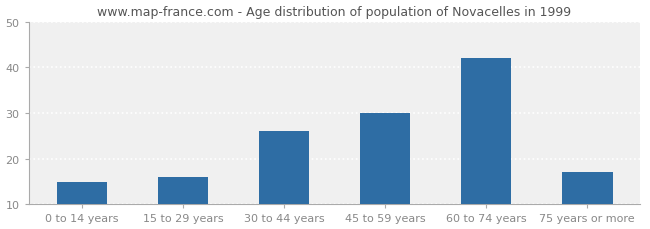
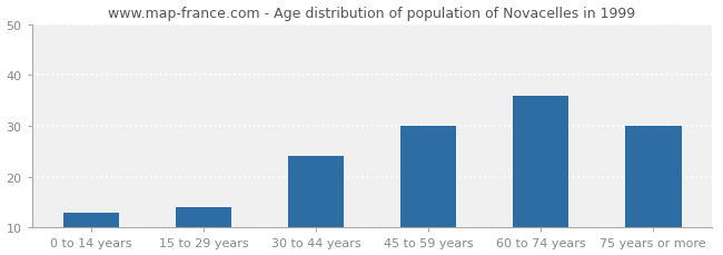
0 to 14 years: 15 -> 13
15 to 29 years: 16 -> 14
30 to 44 years: 26 -> 24
60 to 74 years: 42 -> 36
75 years or more: 17 -> 30
